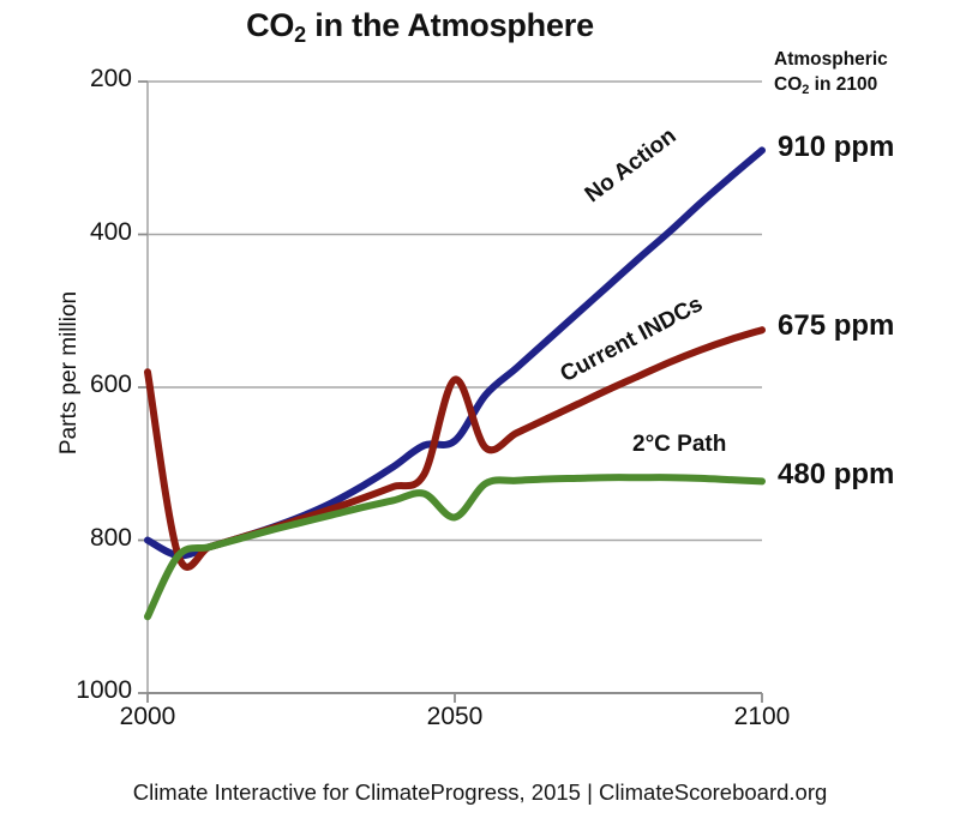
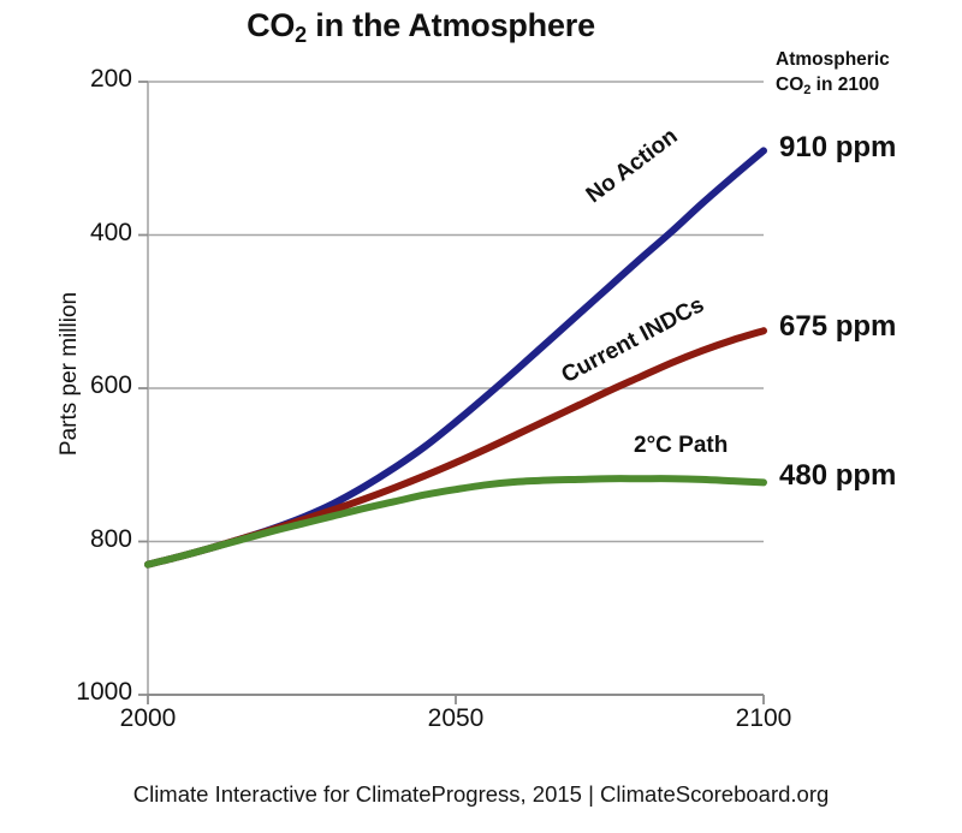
No Action/2000: 400 -> 370
Current INDCs/2000: 620 -> 370
2°C Path/2000: 300 -> 370
No Action/2050: 530 -> 560
Current INDCs/2050: 610 -> 500
2°C Path/2050: 430 -> 470
